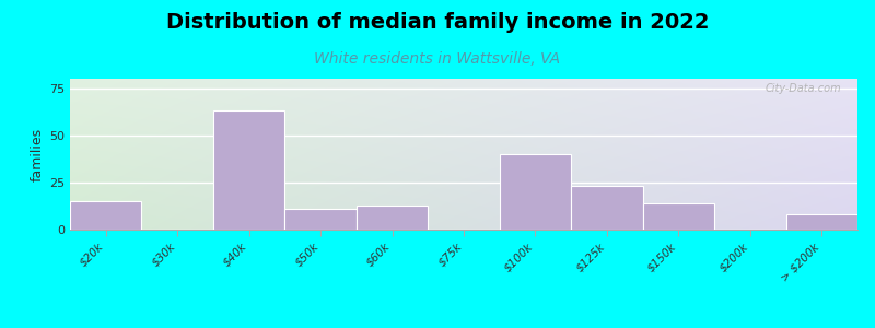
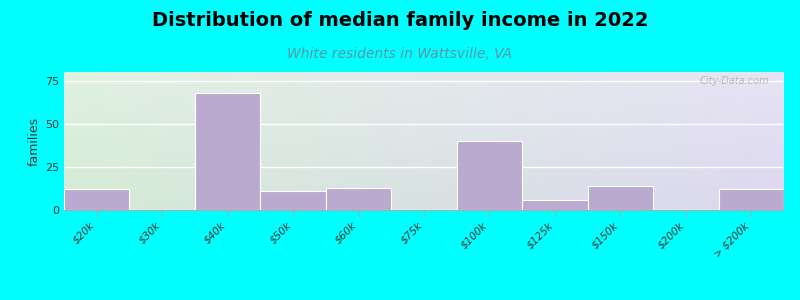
$20k: 15 -> 12
$40k: 63 -> 68
$125k: 23 -> 6
> $200k: 8 -> 12
